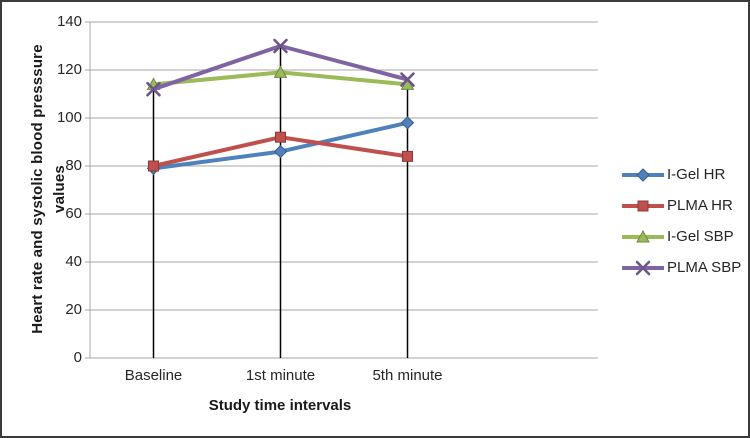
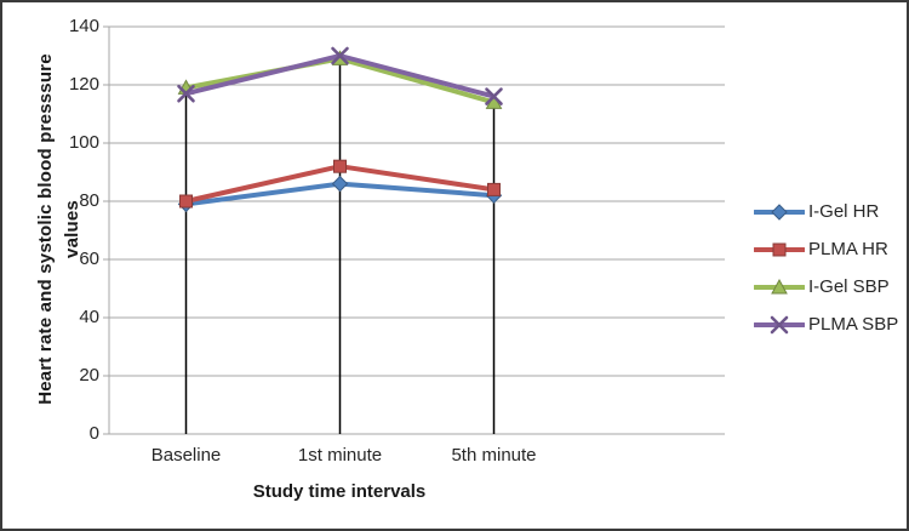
I-Gel SBP/Baseline: 114 -> 119
PLMA SBP/Baseline: 112 -> 117
I-Gel SBP/1st minute: 119 -> 129
I-Gel HR/5th minute: 98 -> 82
